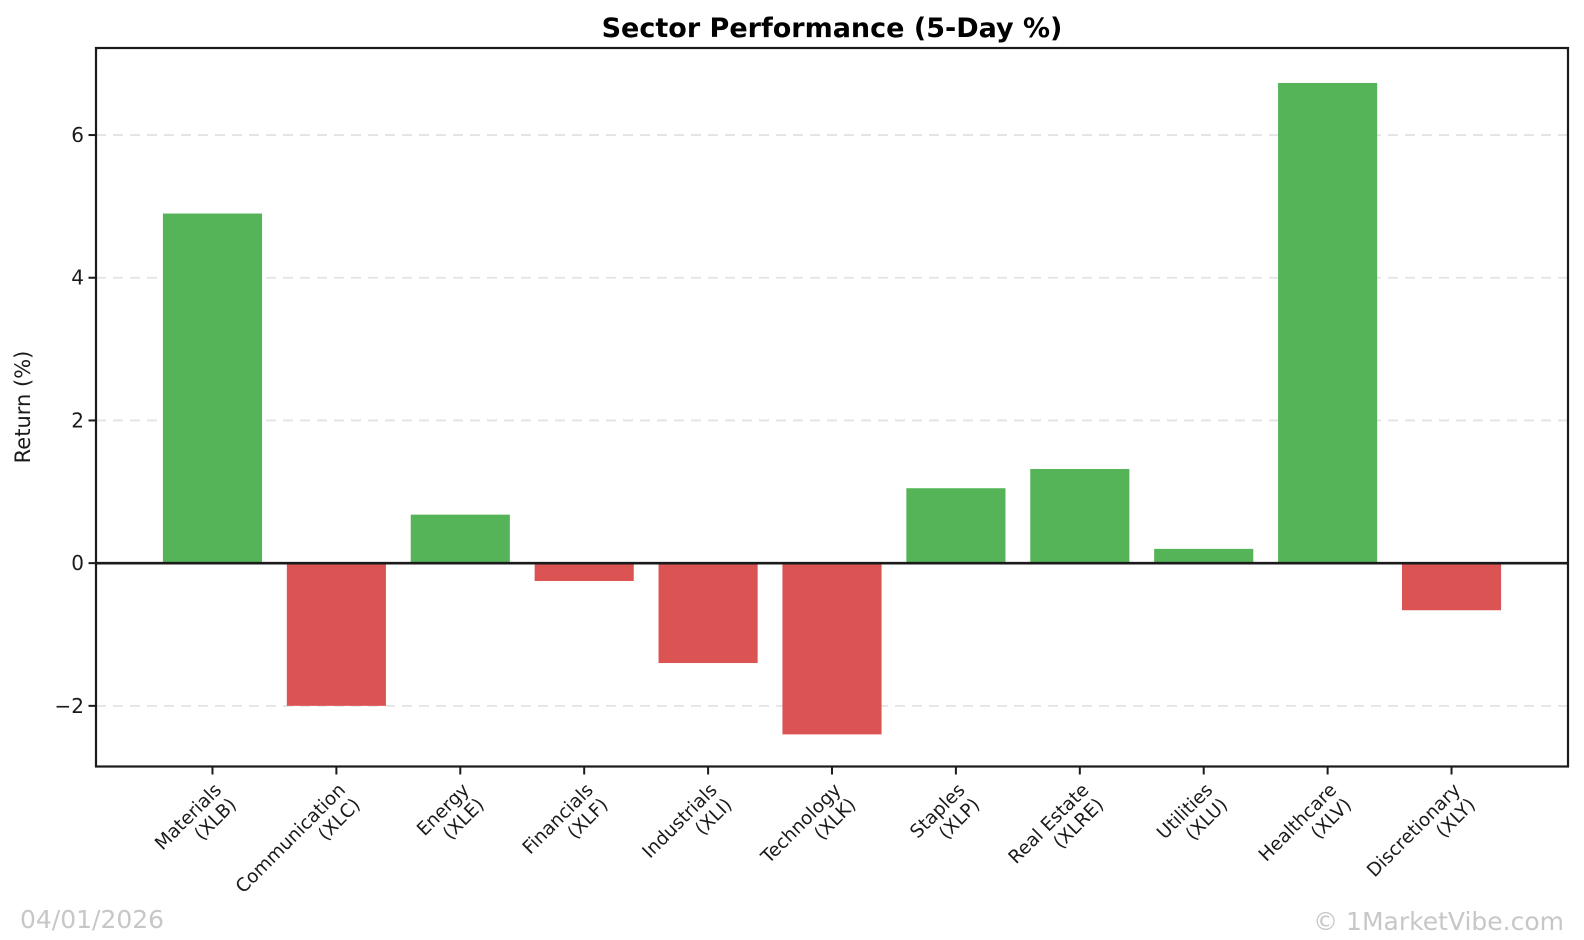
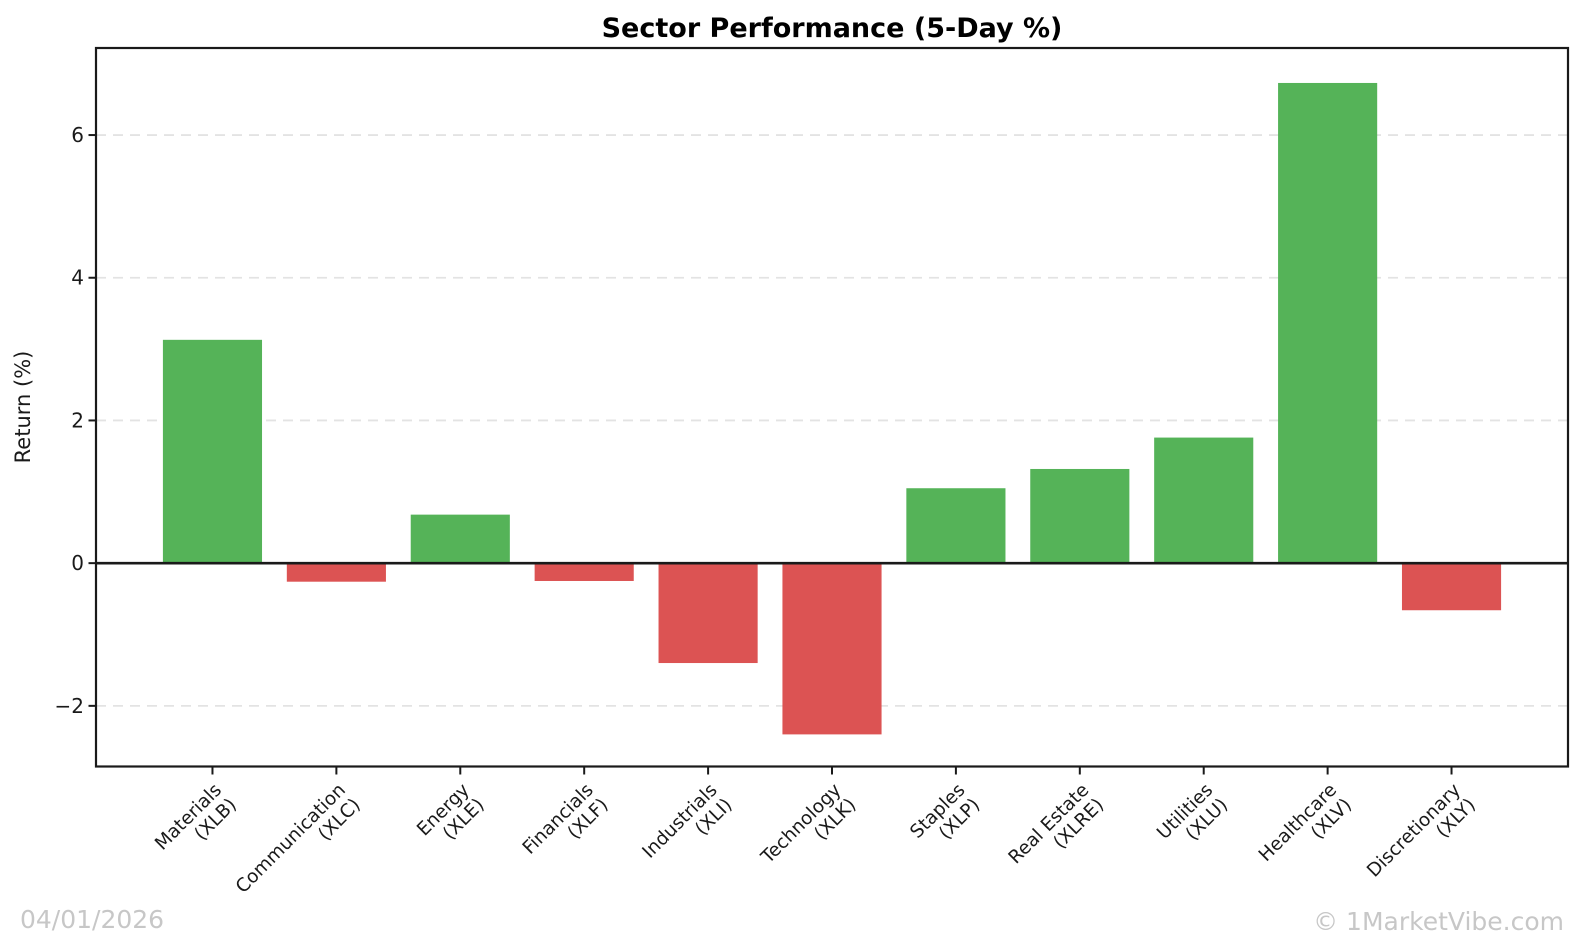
Materials: 4.9 -> 3.1
Communication: -2.0 -> -0.3
Utilities: 0.2 -> 1.8
